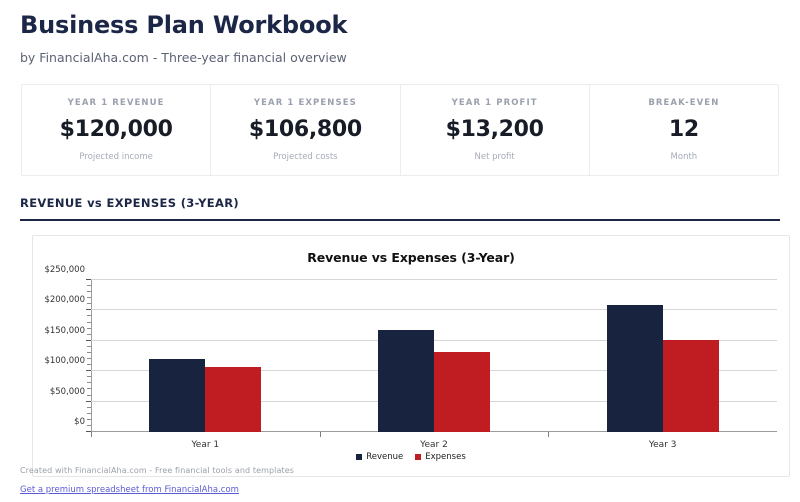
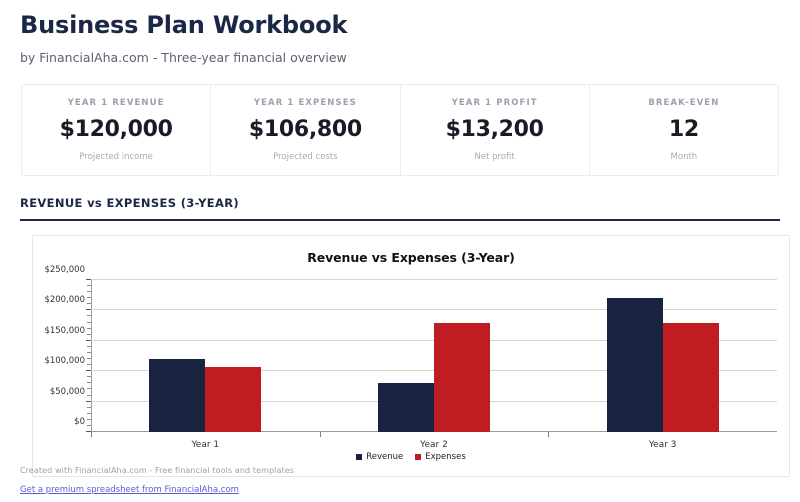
Revenue/Year 2: $170000 -> $80000
Expenses/Year 2: $130000 -> $180000
Revenue/Year 3: $210000 -> $220000
Expenses/Year 3: $150000 -> $180000
